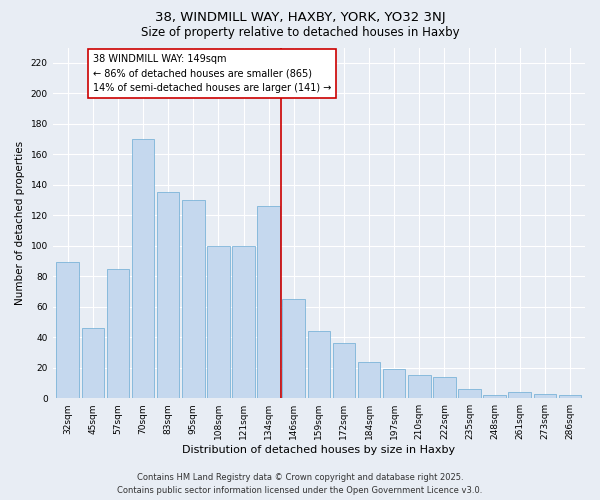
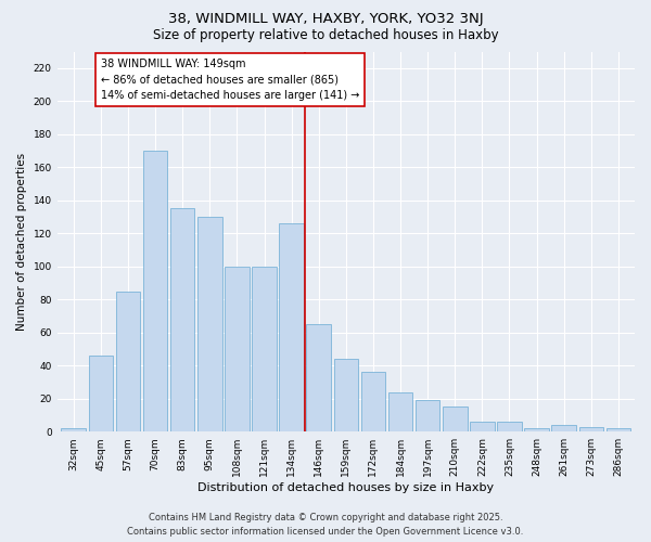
32sqm: 89 -> 2
222sqm: 14 -> 6
